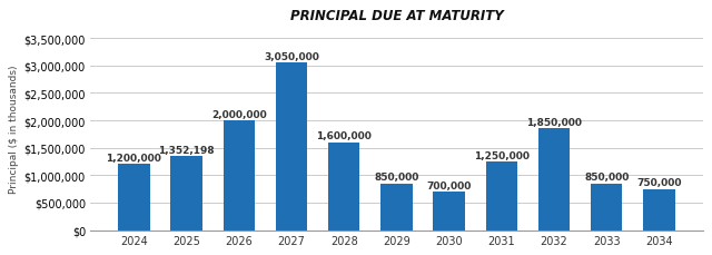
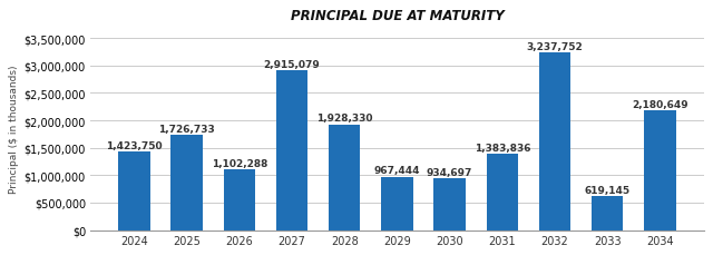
2024: 1,200,000 -> 1,423,750
2025: 1,352,198 -> 1,726,733
2026: 2,000,000 -> 1,102,288
2027: 3,050,000 -> 2,915,079
2028: 1,600,000 -> 1,928,330
2029: 850,000 -> 967,444
2030: 700,000 -> 934,697
2031: 1,250,000 -> 1,383,836
2032: 1,850,000 -> 3,237,752
2033: 850,000 -> 619,145
2034: 750,000 -> 2,180,649
